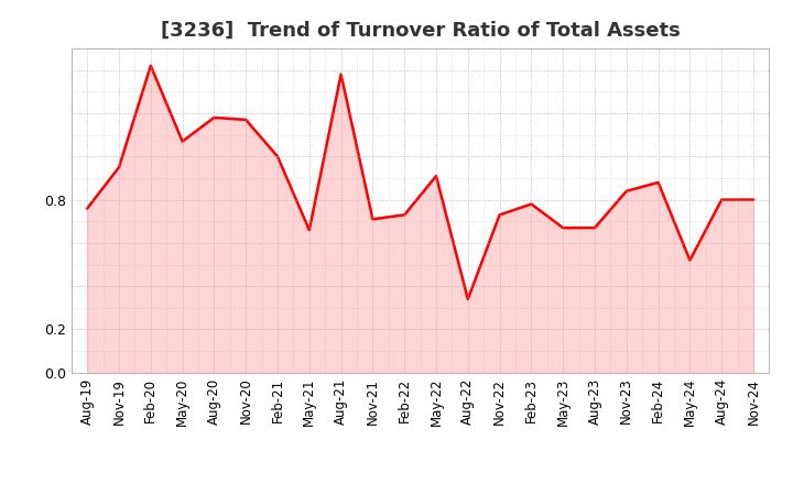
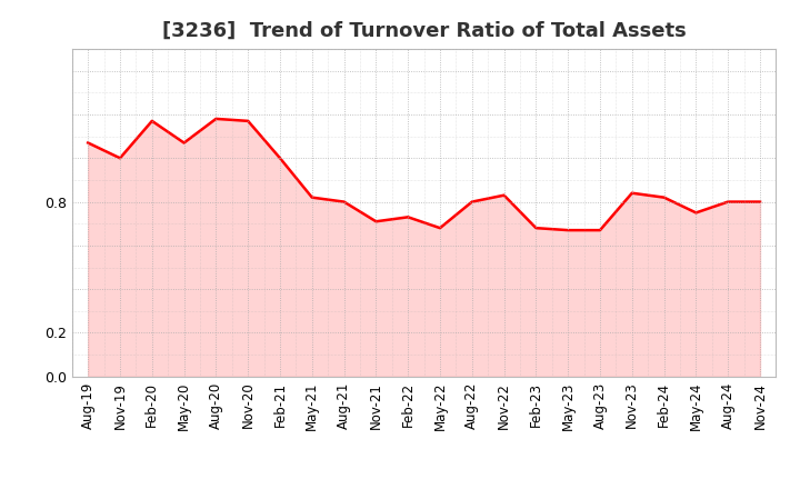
Aug-19: 0.76 -> 1.07
Nov-19: 0.95 -> 1.00
Feb-20: 1.42 -> 1.17
May-21: 0.66 -> 0.82
Aug-21: 1.38 -> 0.80
May-22: 0.91 -> 0.68
Aug-22: 0.34 -> 0.80
Nov-22: 0.73 -> 0.83
Feb-23: 0.78 -> 0.68
Feb-24: 0.88 -> 0.82
May-24: 0.52 -> 0.75
